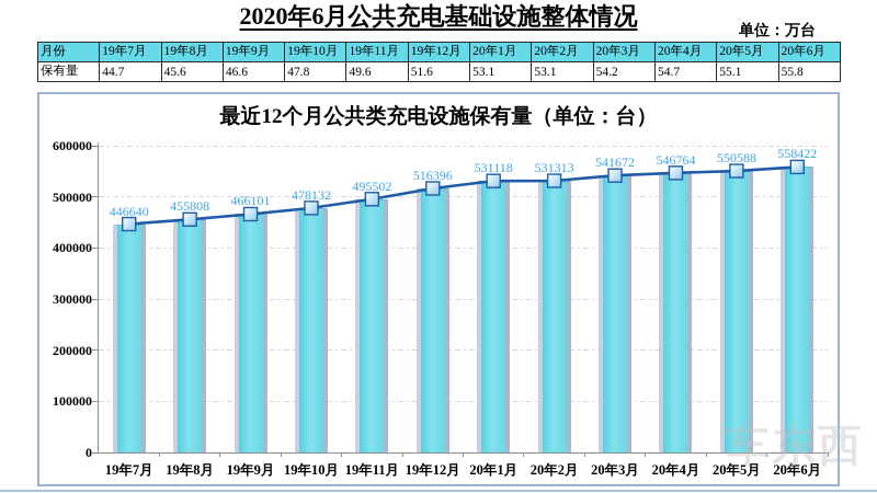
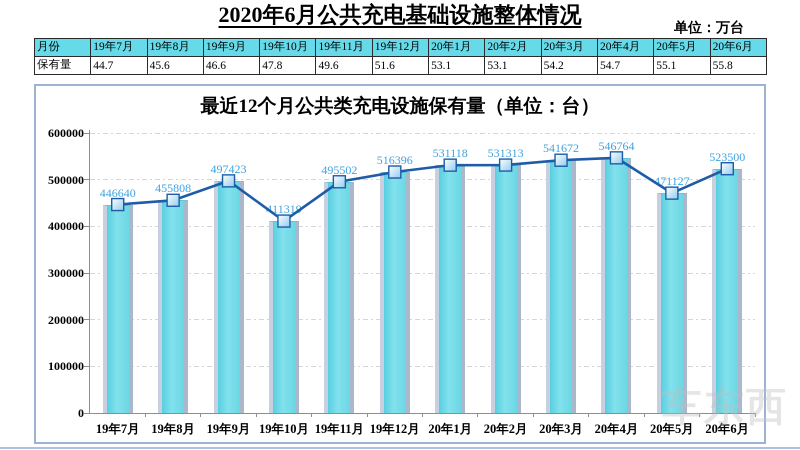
19年9月: 466101 -> 497423
19年10月: 478132 -> 411319
20年5月: 550588 -> 471127
20年6月: 558422 -> 523500
